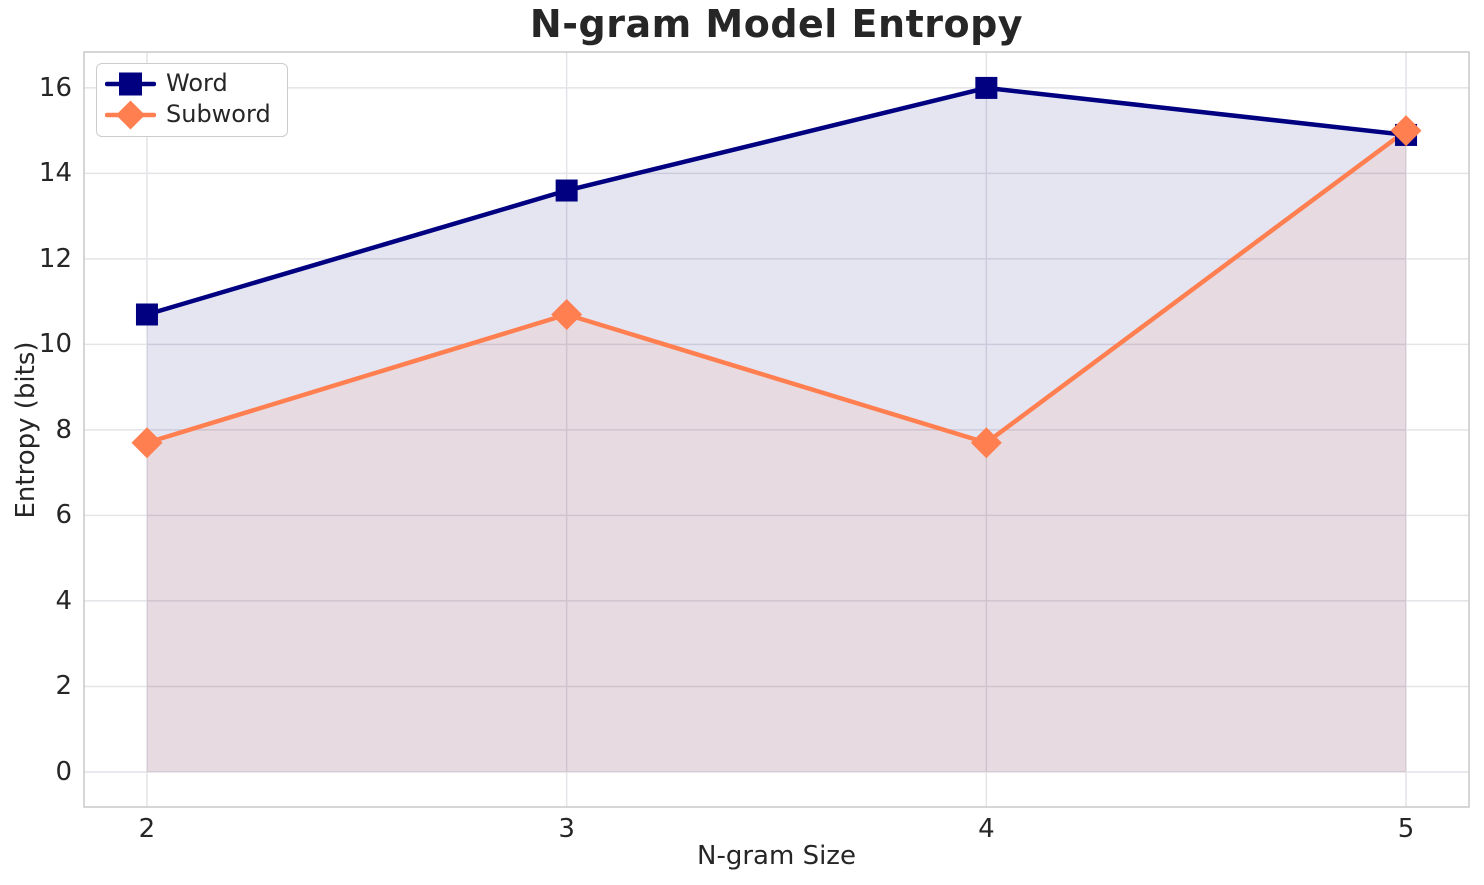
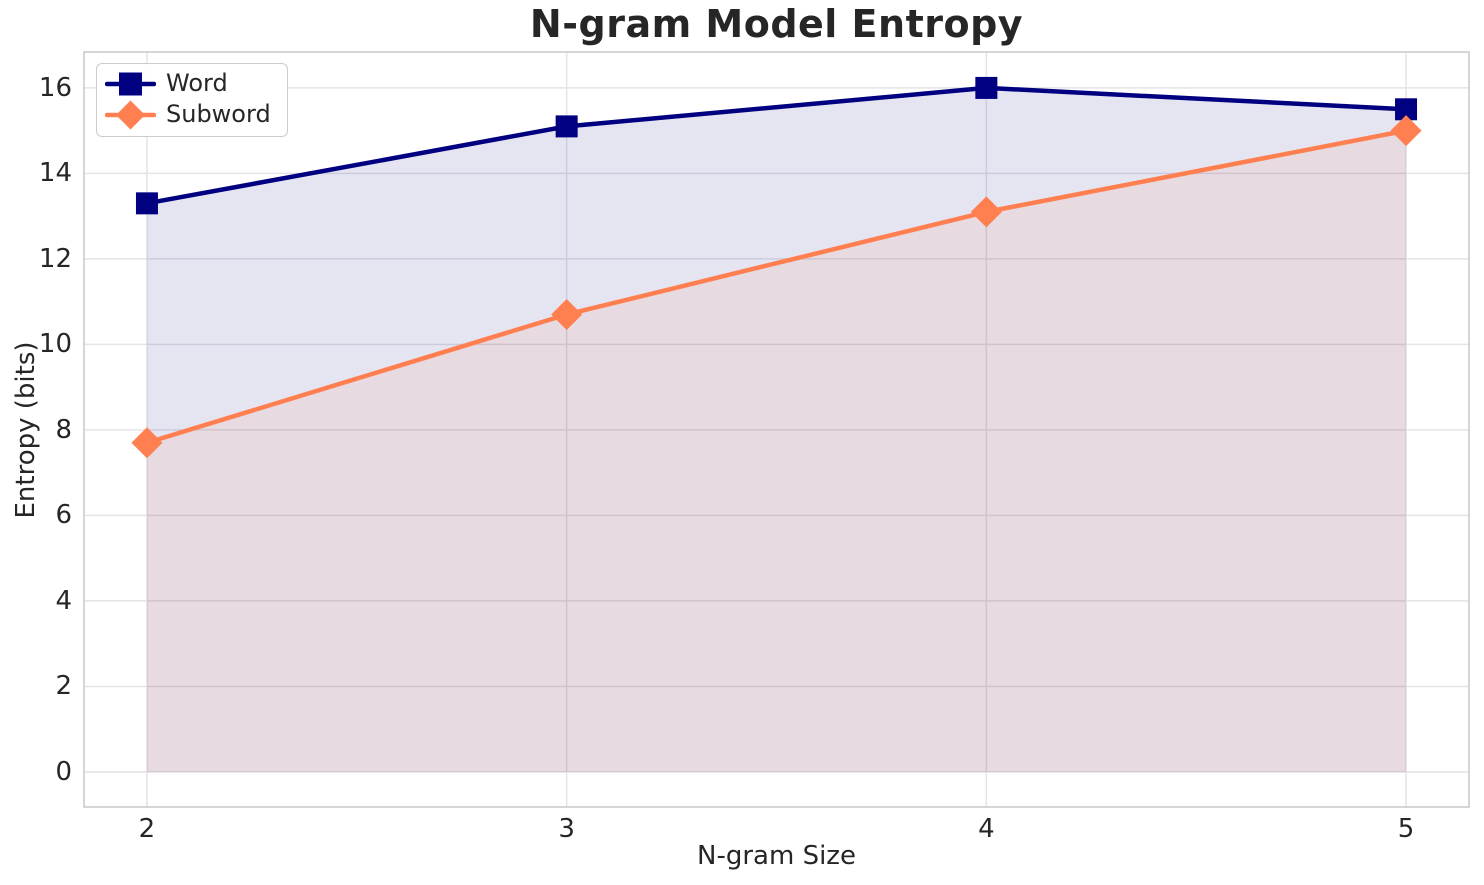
Word/2: 10.7 -> 13.3
Word/3: 13.6 -> 15.1
Subword/4: 7.7 -> 13.1
Word/5: 14.9 -> 15.5
